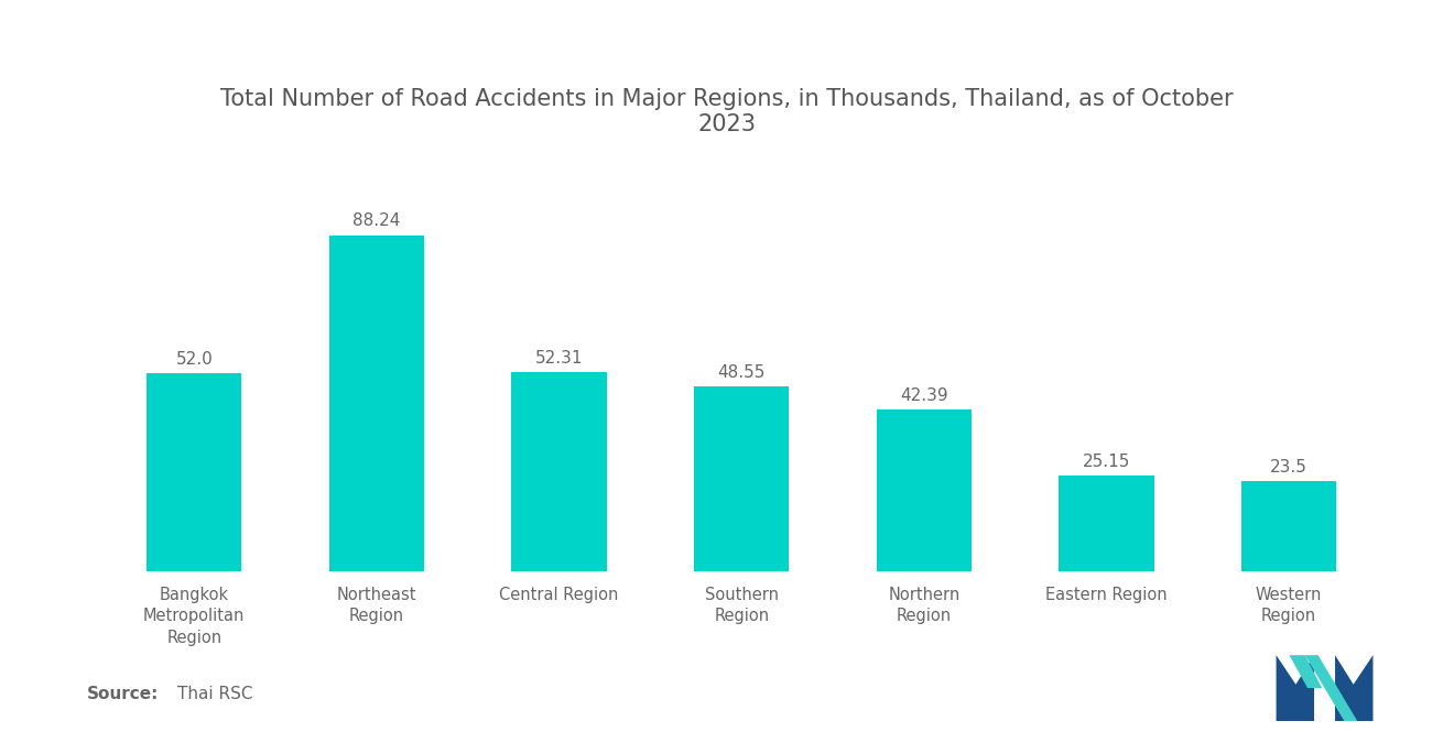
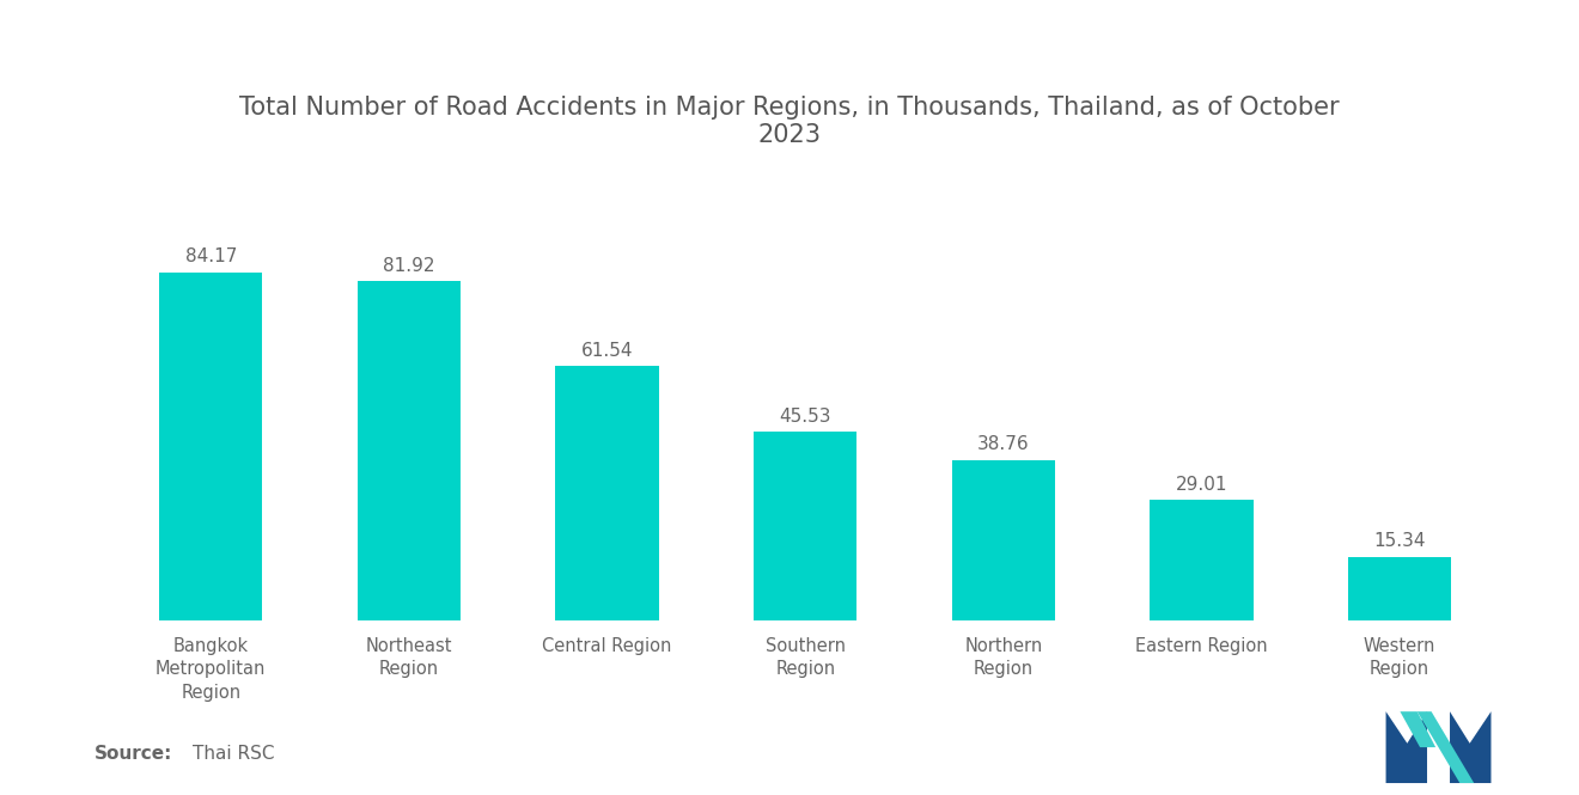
Bangkok Metropolitan Region: 52.0 -> 84.17
Northeast Region: 88.24 -> 81.92
Central Region: 52.31 -> 61.54
Southern Region: 48.55 -> 45.53
Northern Region: 42.39 -> 38.76
Eastern Region: 25.15 -> 29.01
Western Region: 23.5 -> 15.34
